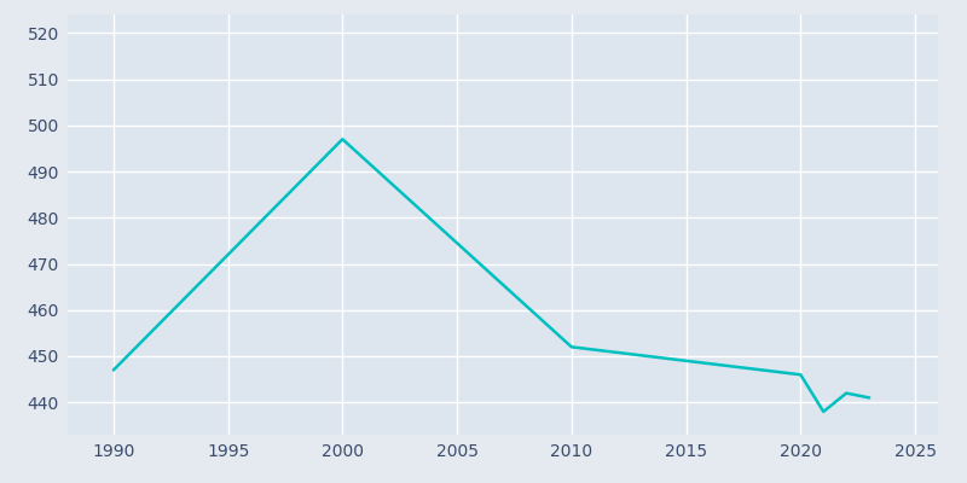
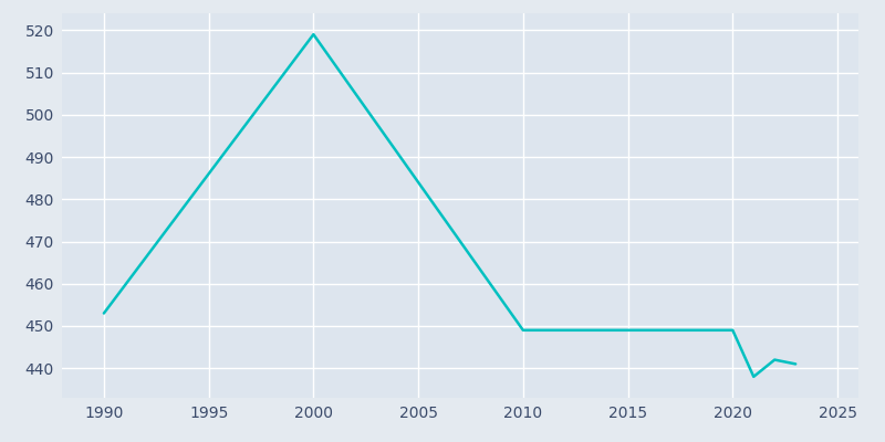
1990: 447 -> 453
2000: 497 -> 519
2010: 452 -> 449
2020: 446 -> 449
